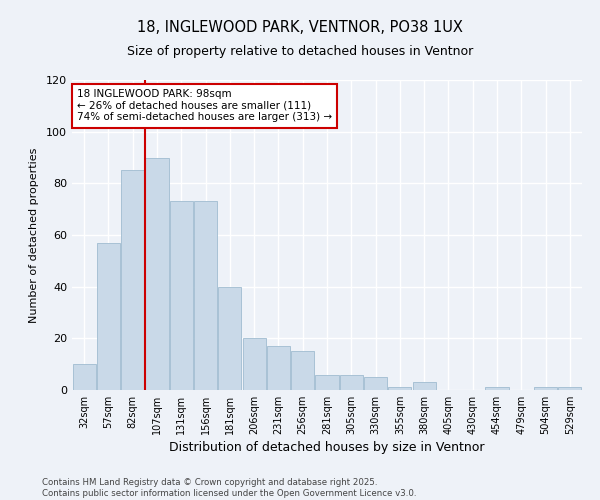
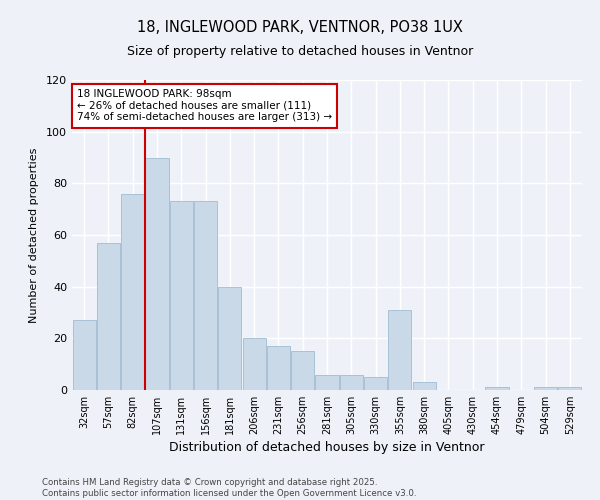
32sqm: 10 -> 27
82sqm: 85 -> 76
355sqm: 1 -> 31
